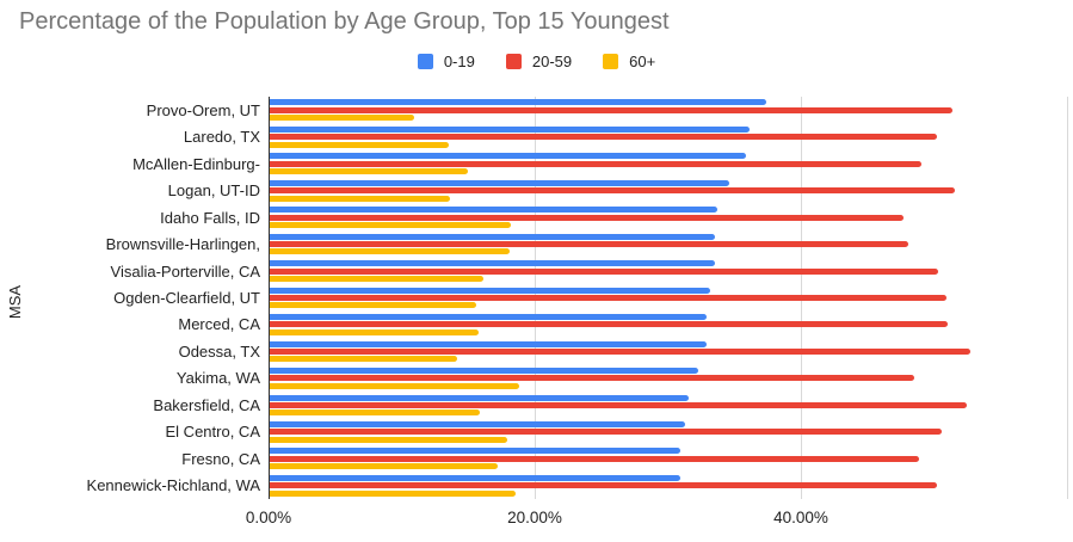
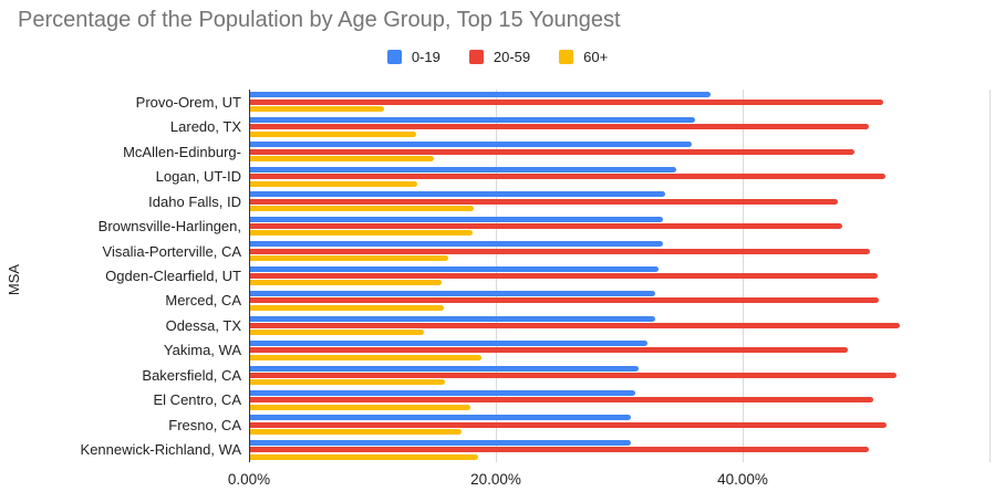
20-59/Fresno, CA: 48.9% -> 51.7%
